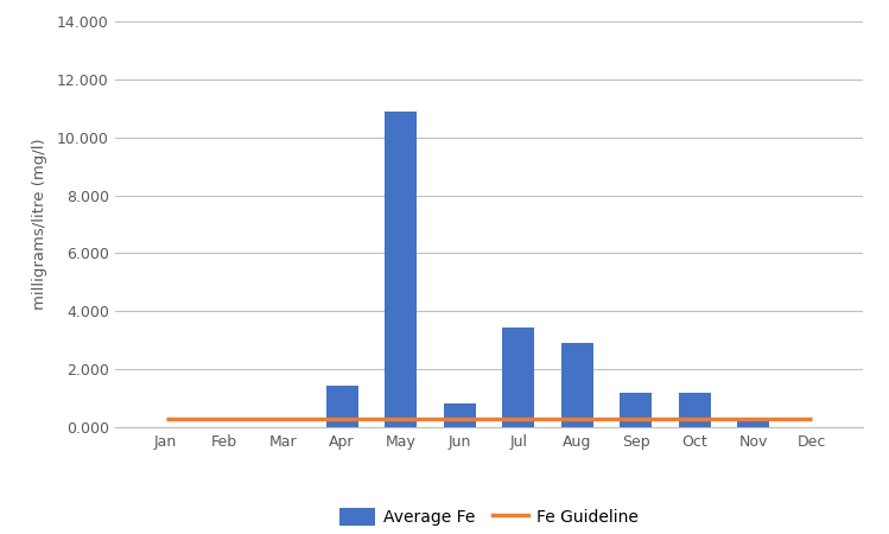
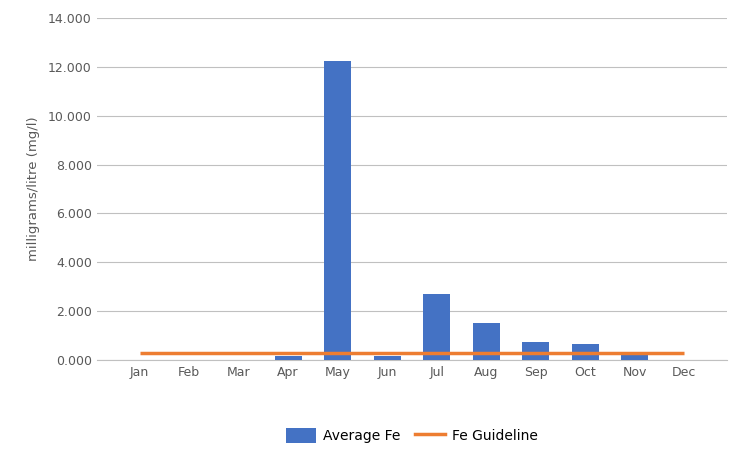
Average Fe/Apr: 1.45 -> 0.18
Average Fe/May: 10.90 -> 12.25
Average Fe/Jun: 0.80 -> 0.18
Average Fe/Jul: 3.45 -> 2.70
Average Fe/Aug: 2.90 -> 1.52
Average Fe/Sep: 1.20 -> 0.75
Average Fe/Oct: 1.20 -> 0.65
